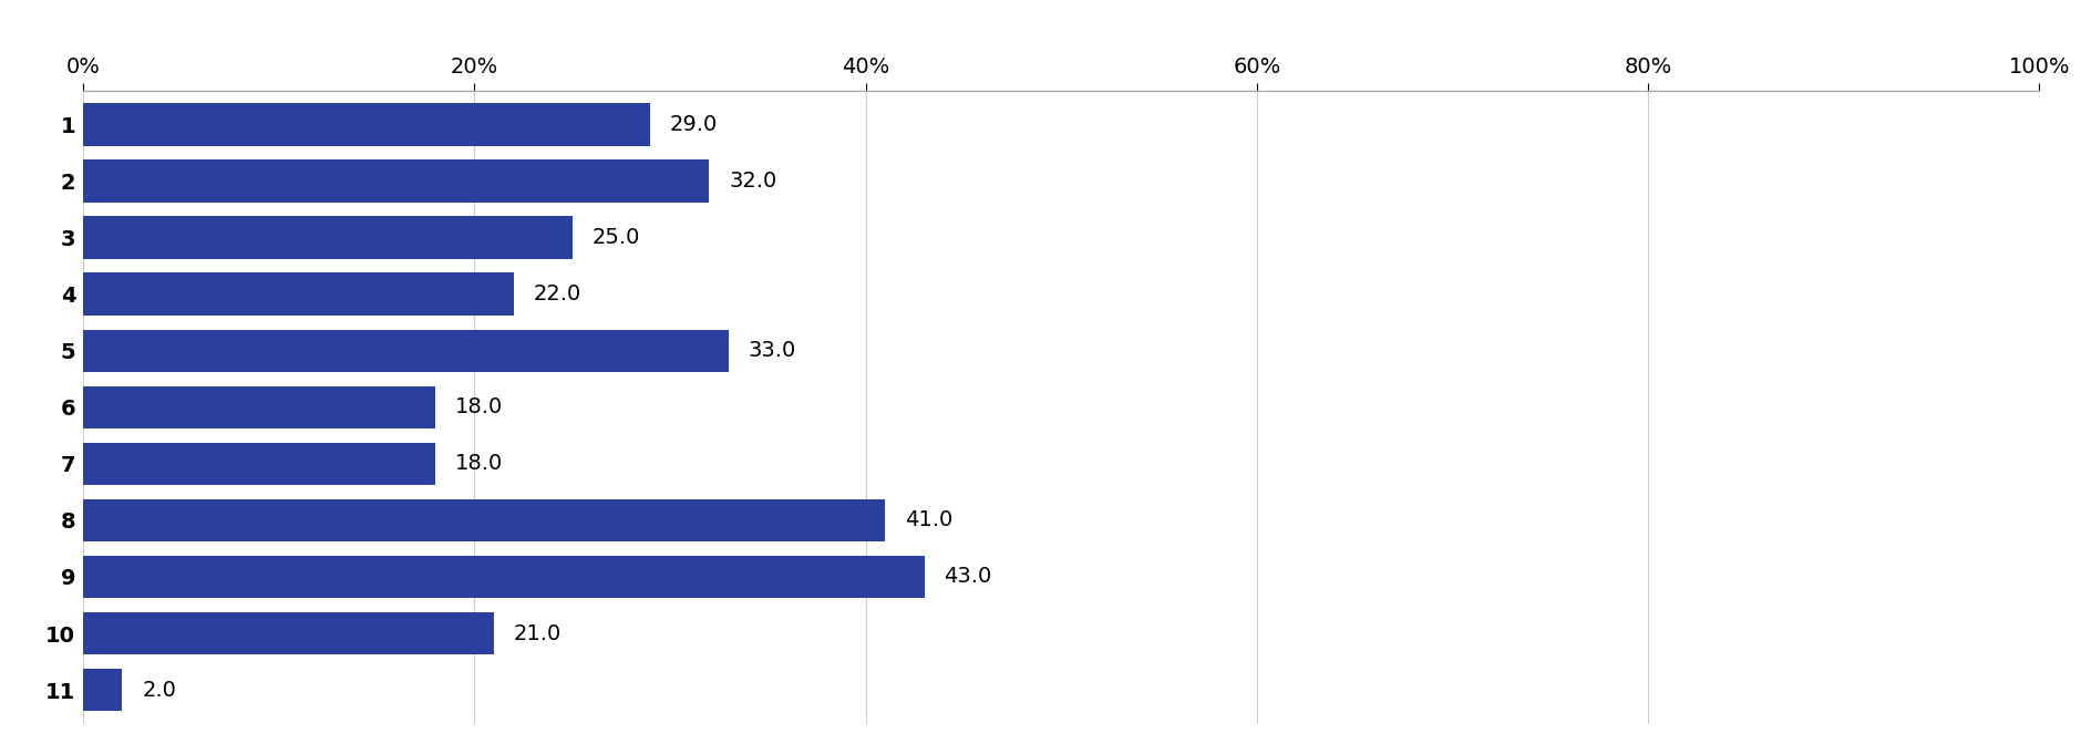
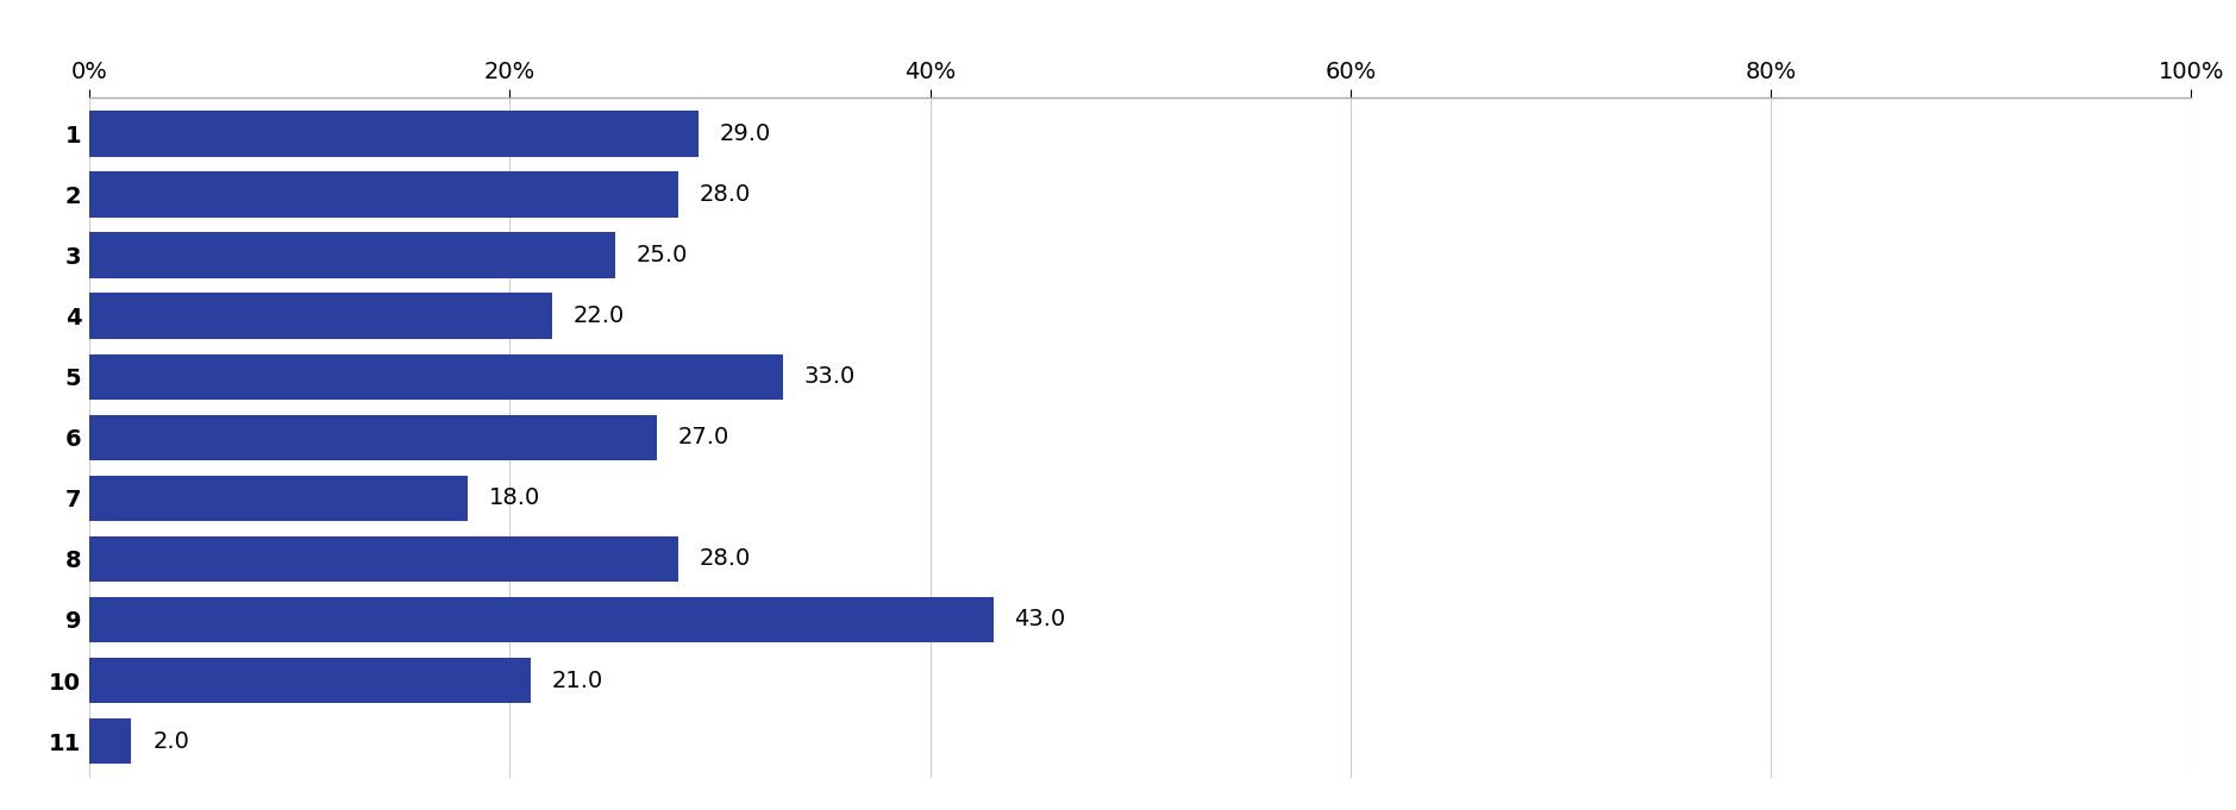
2: 32.0 -> 28.0
6: 18.0 -> 27.0
8: 41.0 -> 28.0
